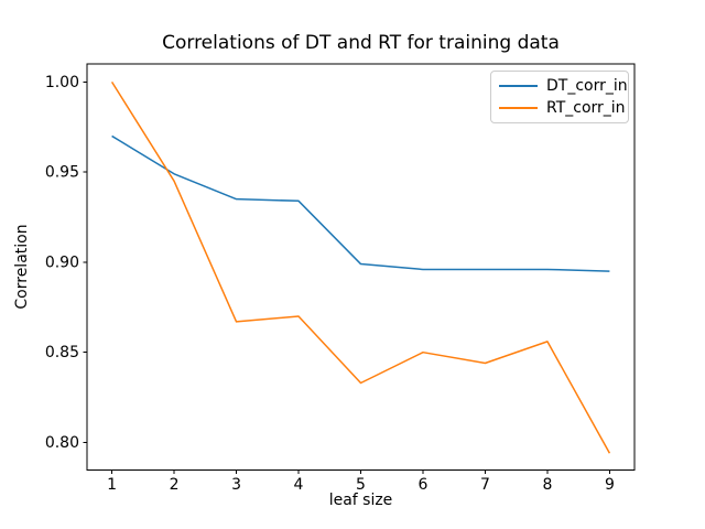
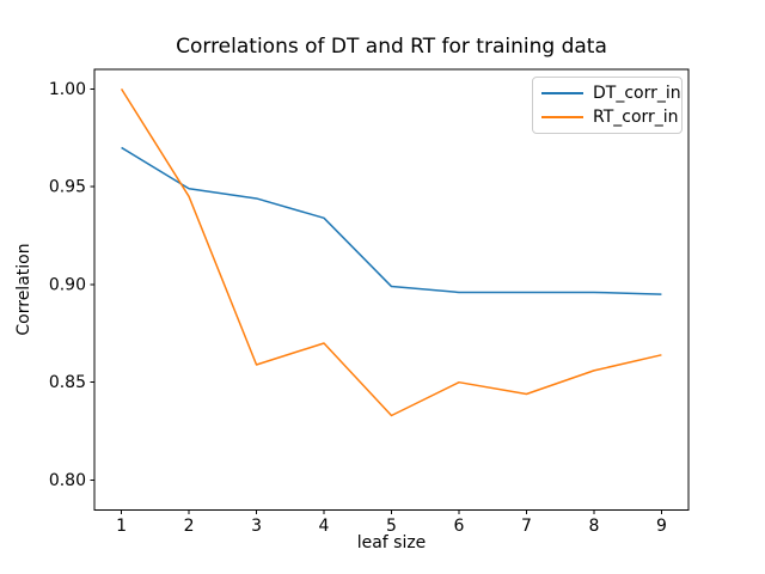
DT_corr_in/3: 0.935 -> 0.944
RT_corr_in/3: 0.867 -> 0.859
RT_corr_in/9: 0.794 -> 0.864
